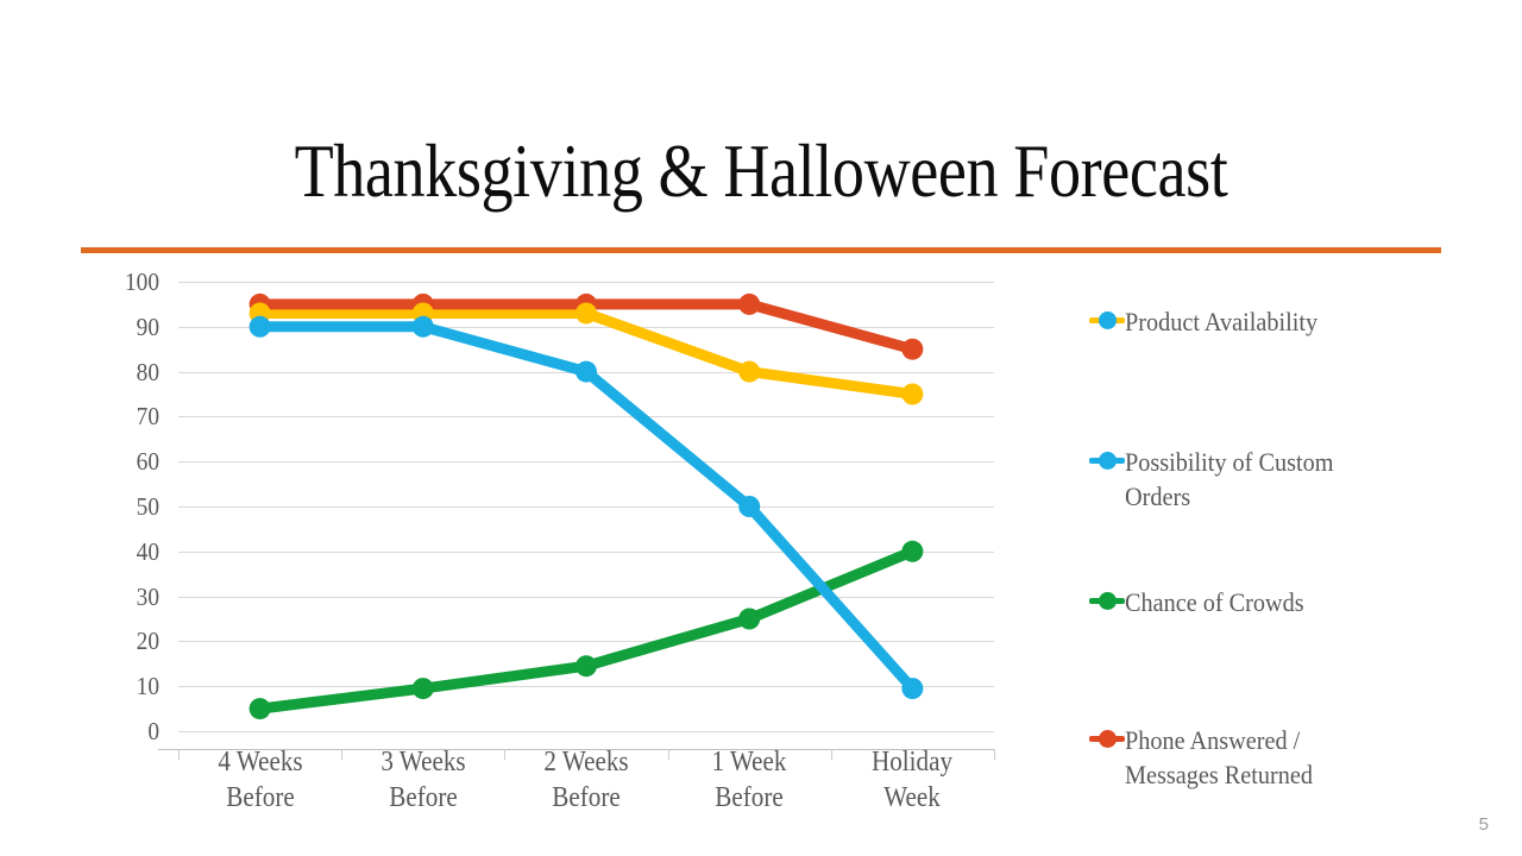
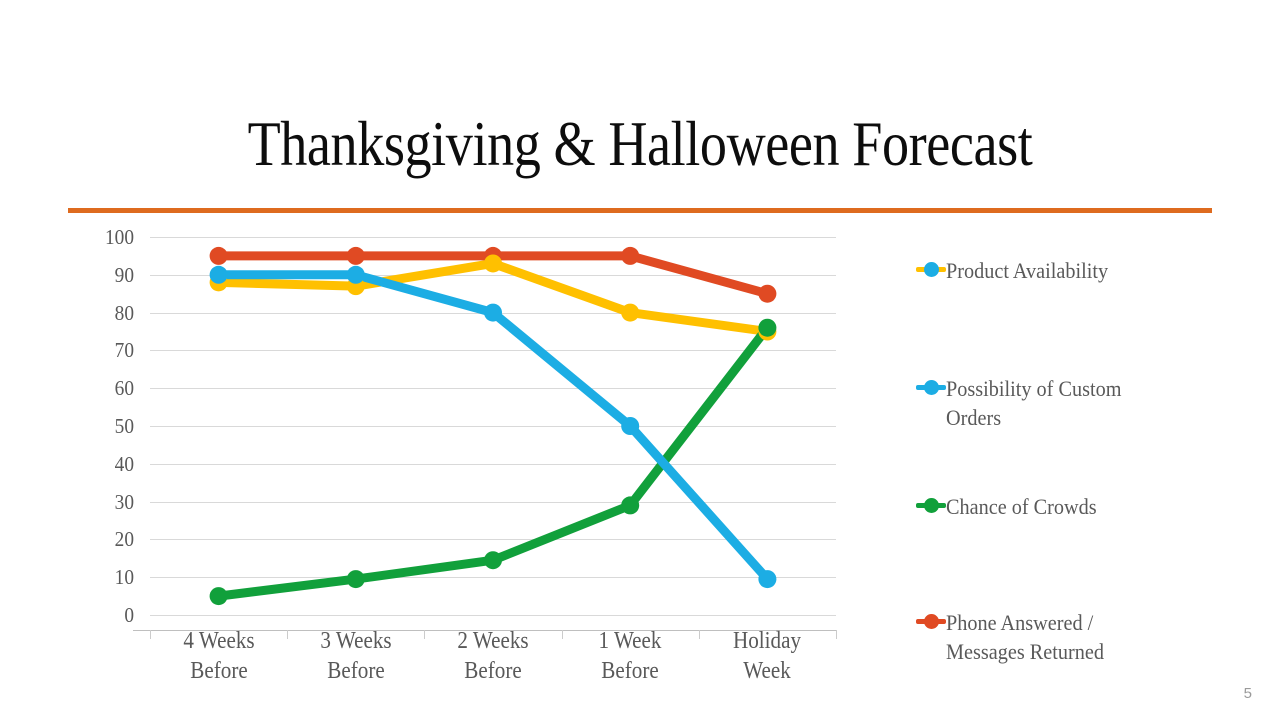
Product Availability/4 Weeks Before: 93 -> 88
Product Availability/3 Weeks Before: 93 -> 87
Chance of Crowds/1 Week Before: 25 -> 29
Chance of Crowds/Holiday Week: 40 -> 76
